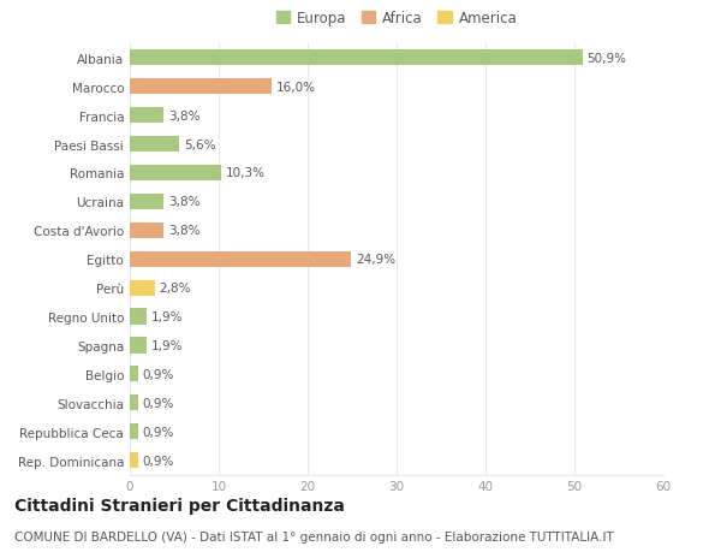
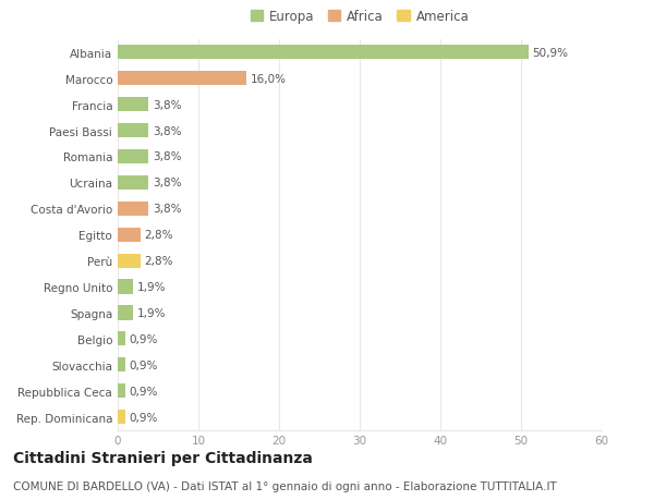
Paesi Bassi: 5,6% -> 3,8%
Romania: 10,3% -> 3,8%
Egitto: 24,9% -> 2,8%
